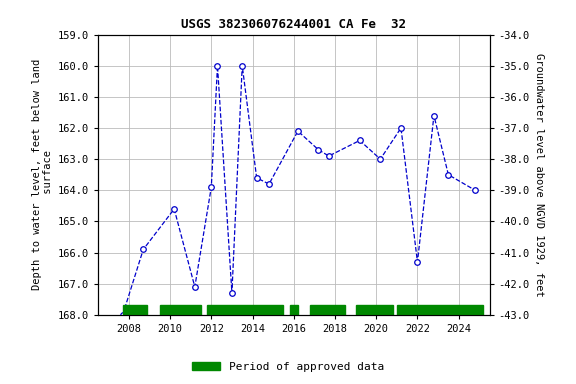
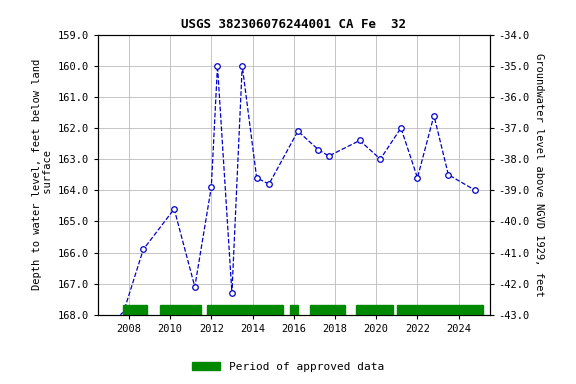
2022: 166.3 -> 163.6
